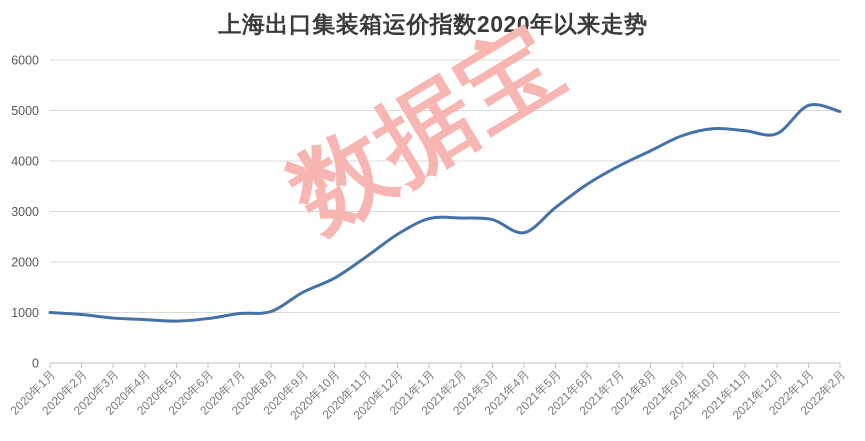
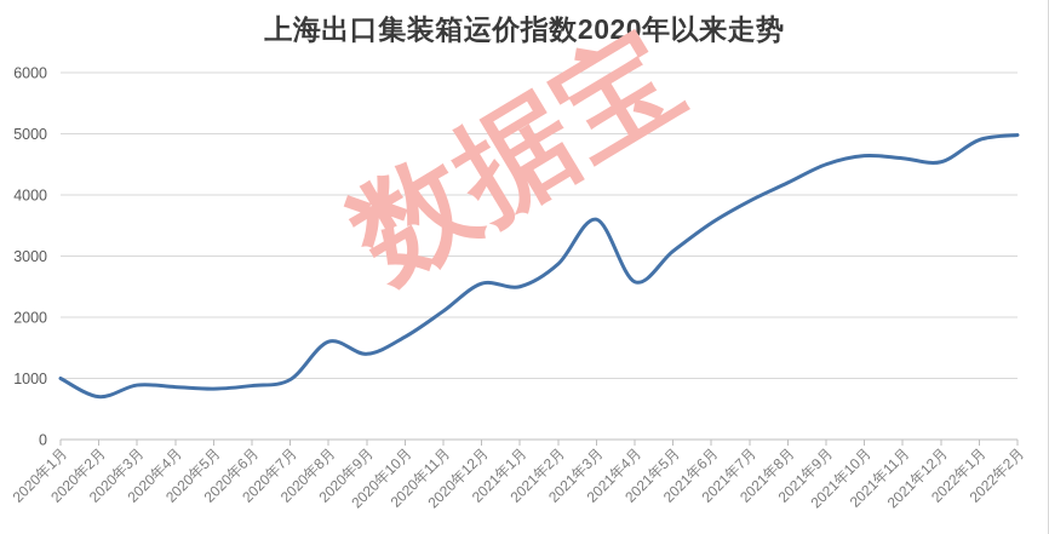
2020年2月: 1000 -> 700
2020年8月: 1000 -> 1600
2021年1月: 2900 -> 2500
2021年3月: 2800 -> 3600
2022年1月: 5100 -> 4900
